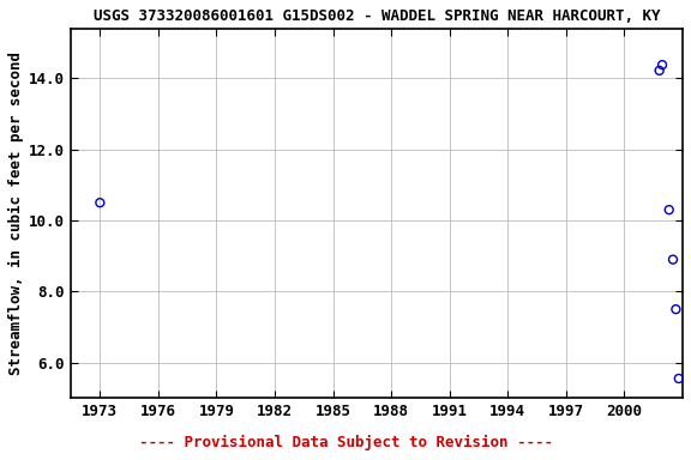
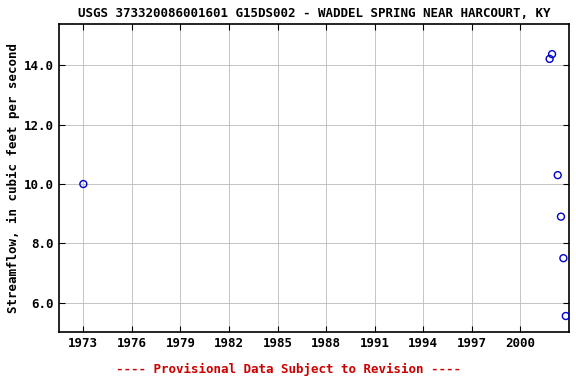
1973: 10.50 -> 10.00
